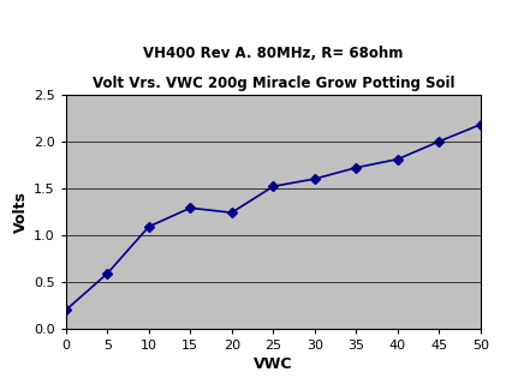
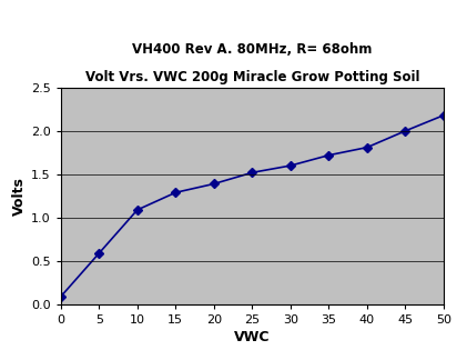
0: 0.20 -> 0.09
20: 1.24 -> 1.39
